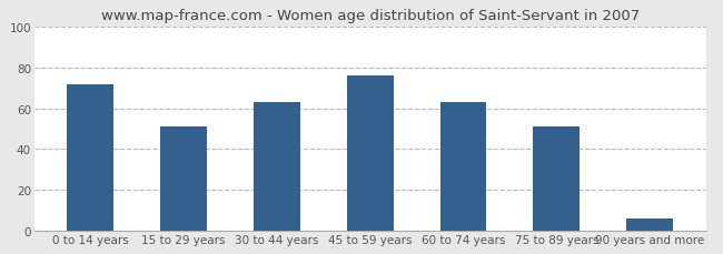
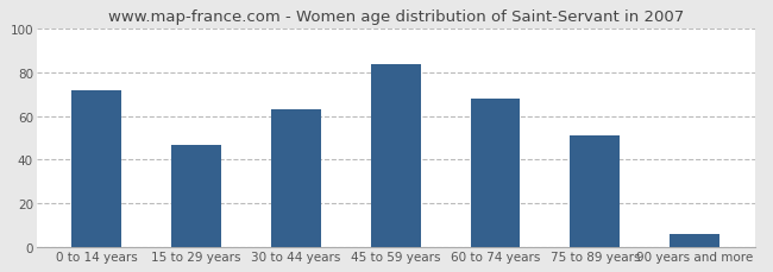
15 to 29 years: 51 -> 47
45 to 59 years: 76 -> 84
60 to 74 years: 63 -> 68
